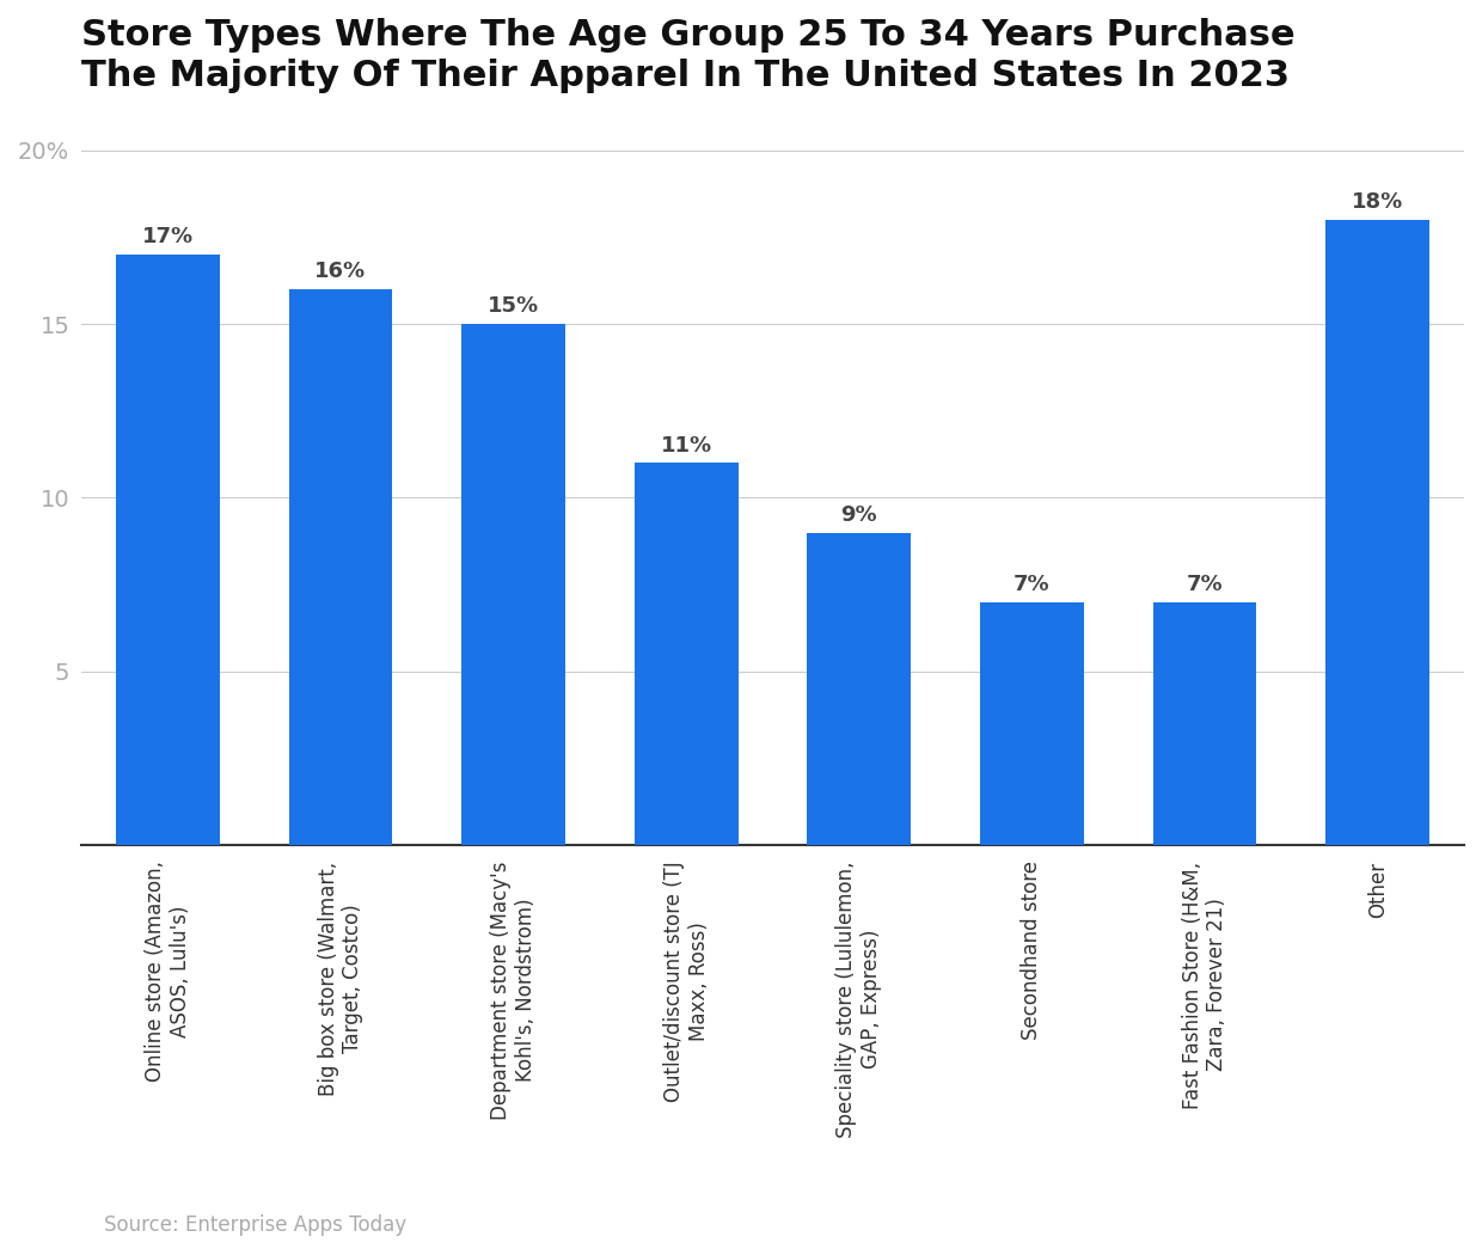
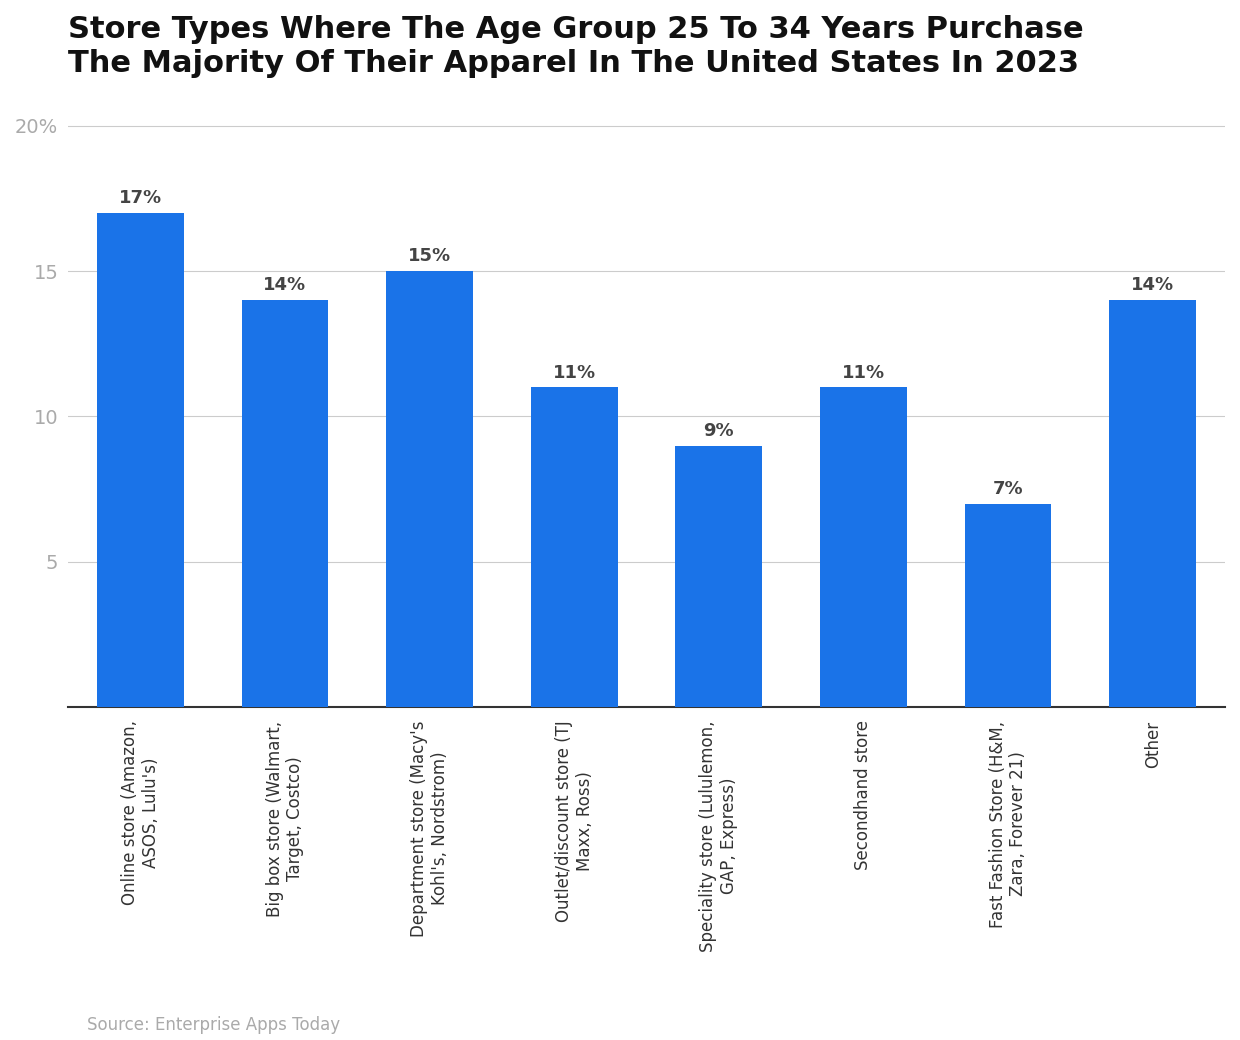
Big box store (Walmart, Target, Costco): 16% -> 14%
Secondhand store: 7% -> 11%
Other: 18% -> 14%
